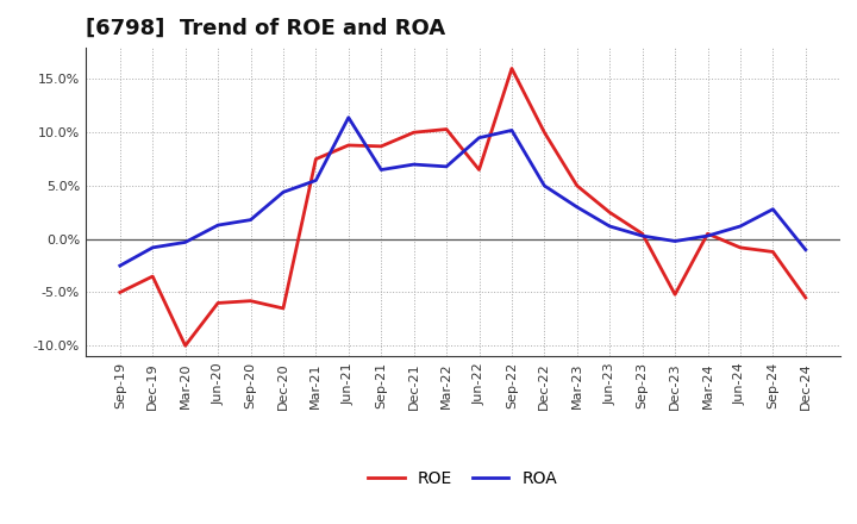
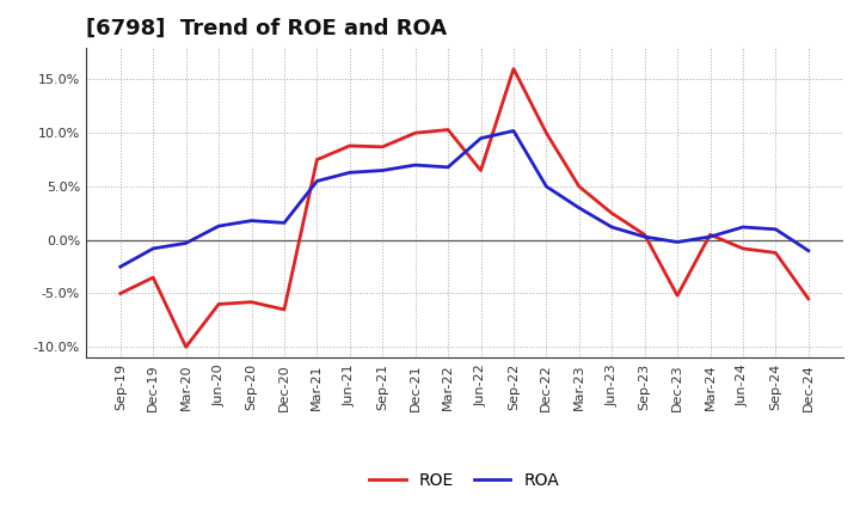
ROA/Dec-20: 4.4% -> 1.6%
ROA/Jun-21: 11.4% -> 6.3%
ROA/Sep-24: 2.8% -> 1.0%
